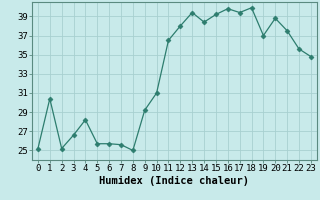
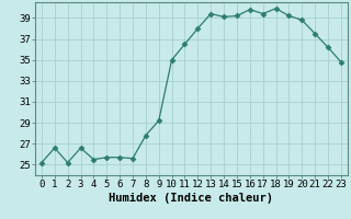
1: 30.4 -> 26.6
4: 28.2 -> 25.5
8: 25.0 -> 27.8
10: 31.0 -> 35.0
14: 38.4 -> 39.1
19: 37.0 -> 39.2
22: 35.6 -> 36.2
